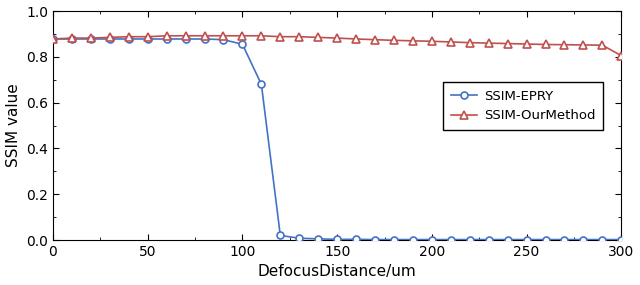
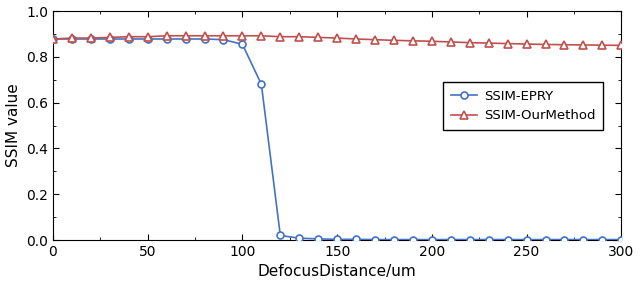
SSIM-OurMethod/300: 0.805 -> 0.850
